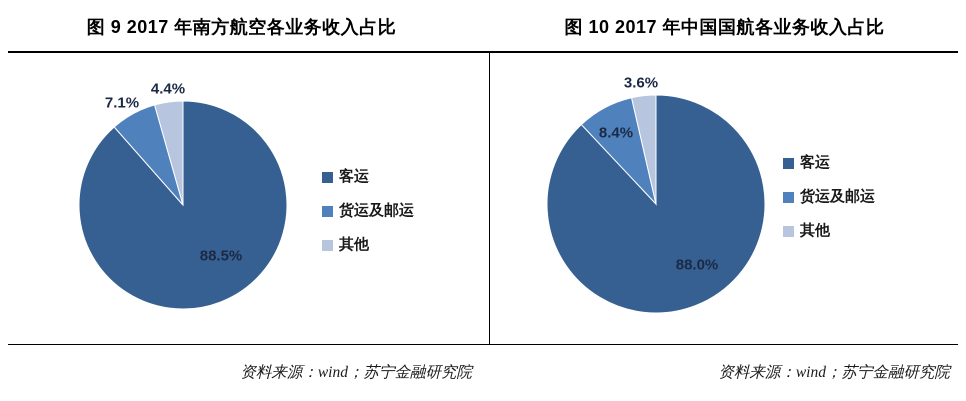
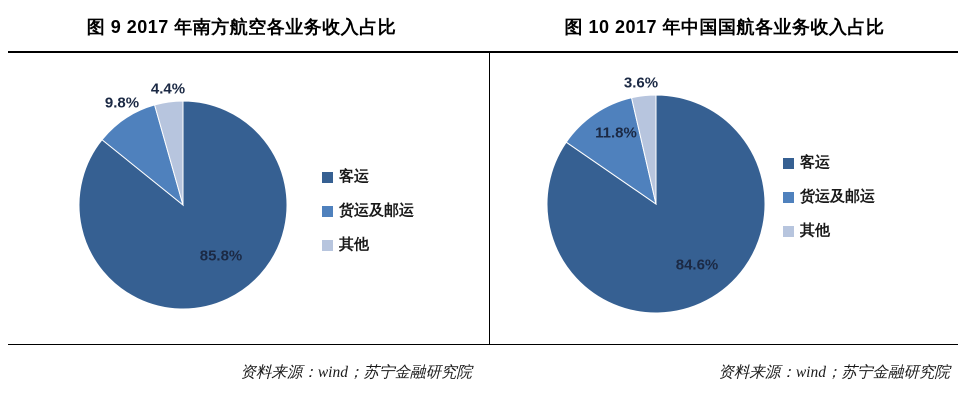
图 9 2017 年南方航空各业务收入占比/客运: 88.5% -> 85.8%
图 9 2017 年南方航空各业务收入占比/货运及邮运: 7.1% -> 9.8%
图 10 2017 年中国国航各业务收入占比/客运: 88.0% -> 84.6%
图 10 2017 年中国国航各业务收入占比/货运及邮运: 8.4% -> 11.8%
